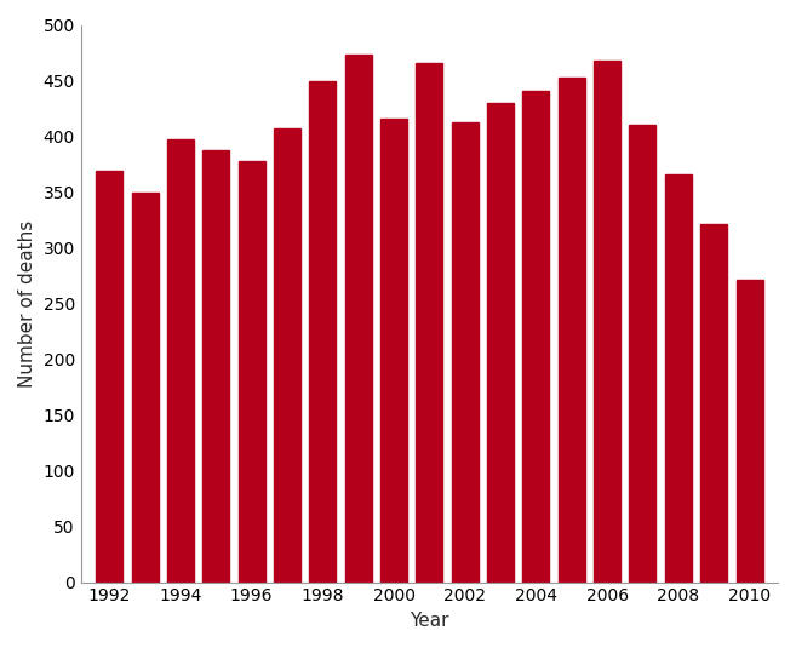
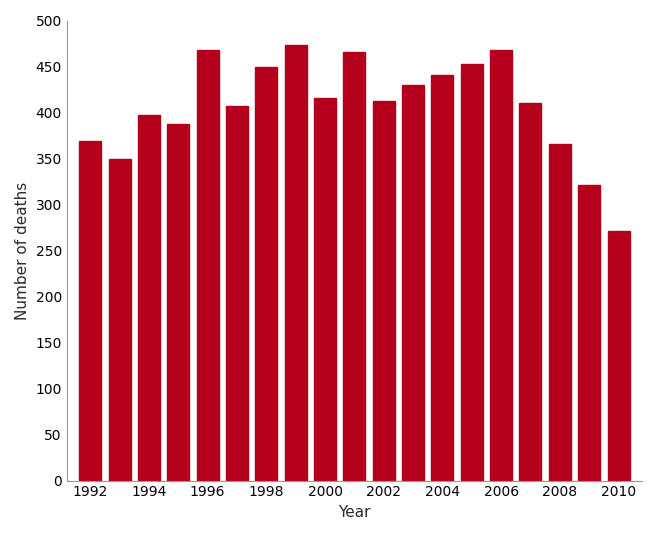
1996: 378 -> 468
